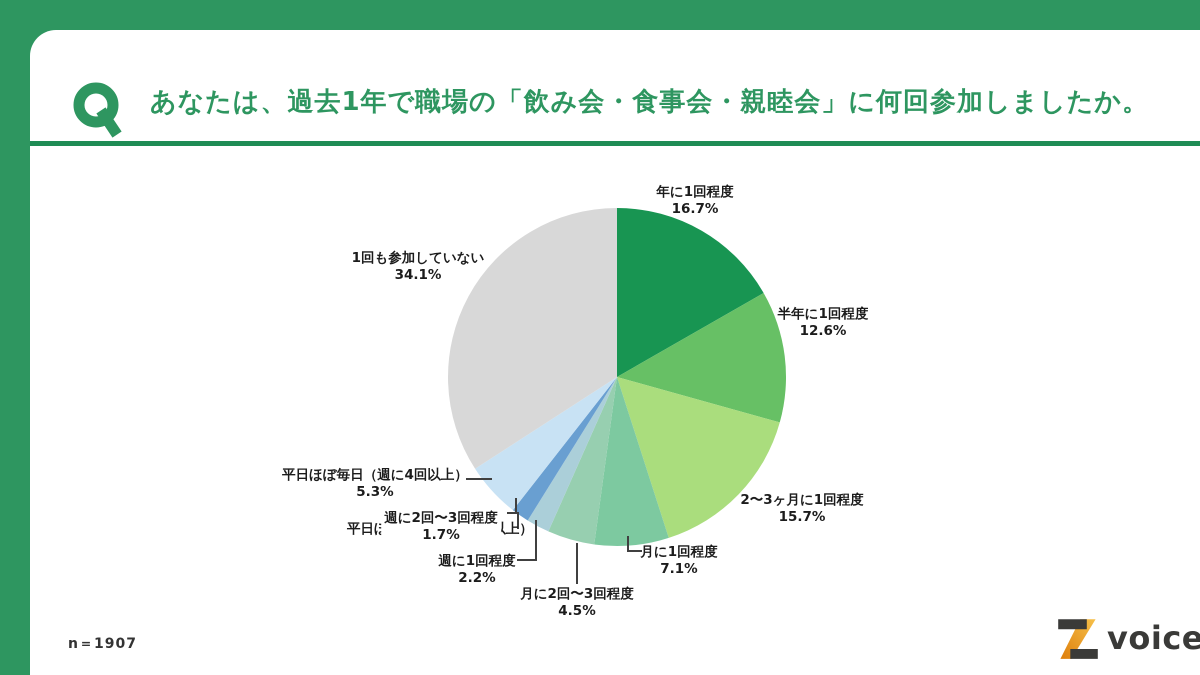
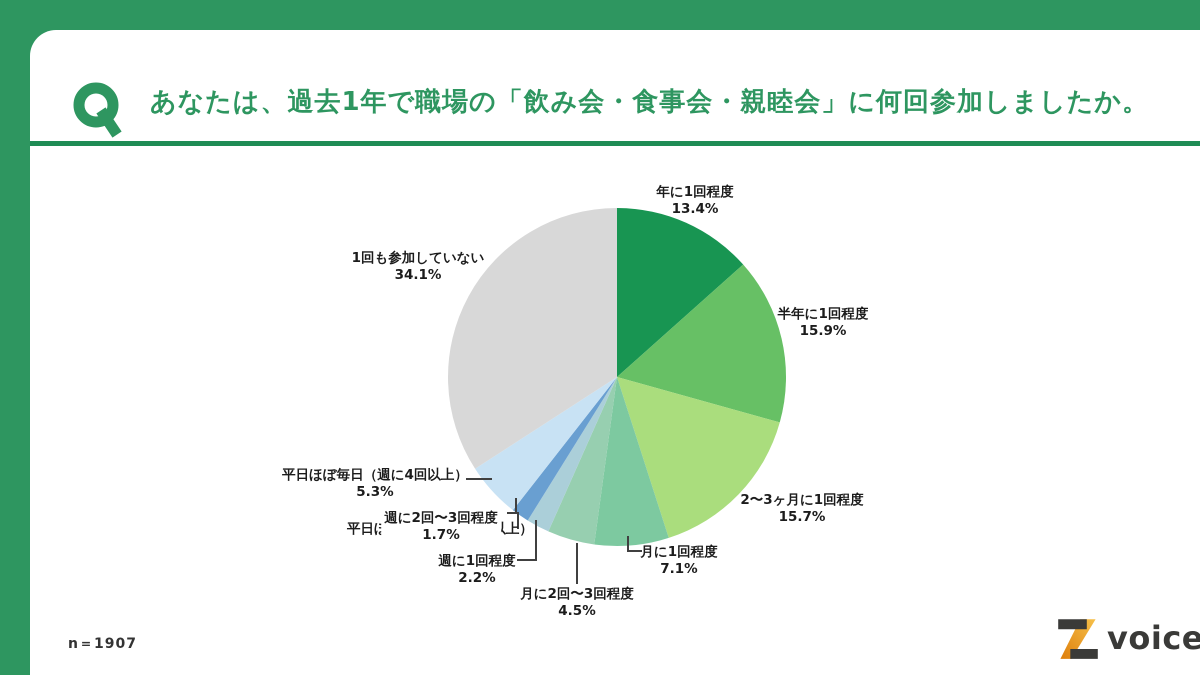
年に1回程度: 16.7% -> 13.4%
半年に1回程度: 12.6% -> 15.9%
